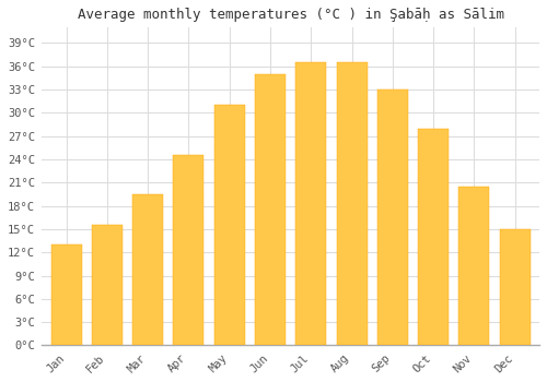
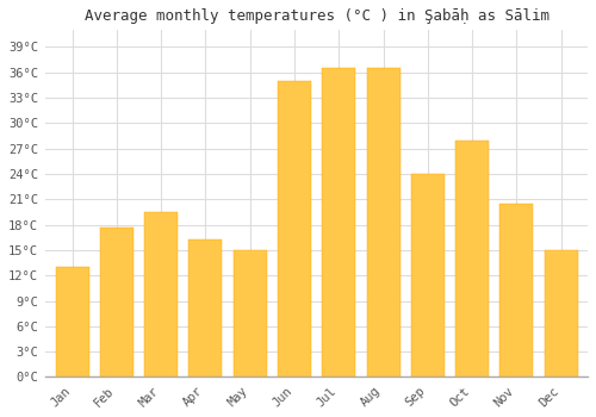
Feb: 15.5°C -> 17.6°C
Apr: 24.5°C -> 16.2°C
May: 31.0°C -> 15.0°C
Sep: 33.0°C -> 24.0°C
